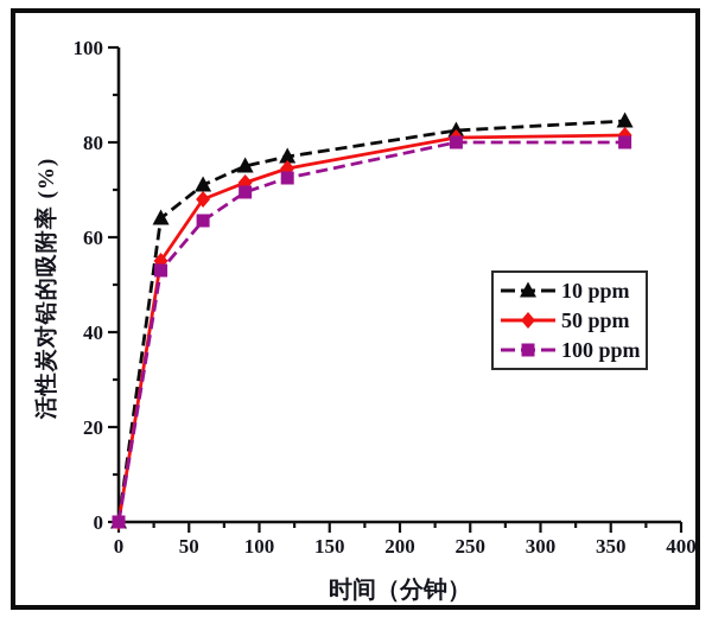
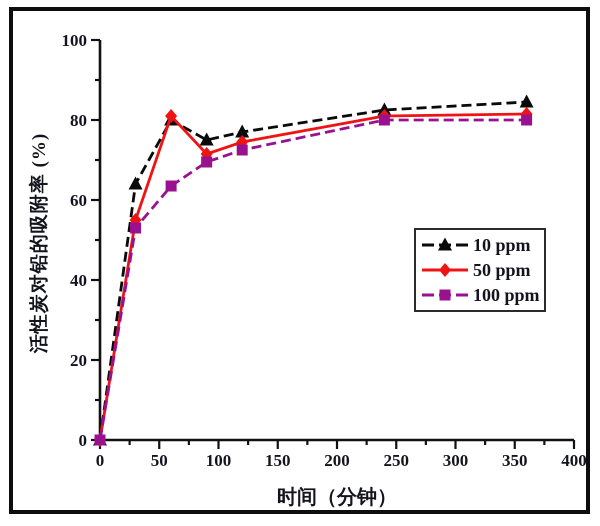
10 ppm/60: 71 -> 80
50 ppm/60: 68 -> 81
